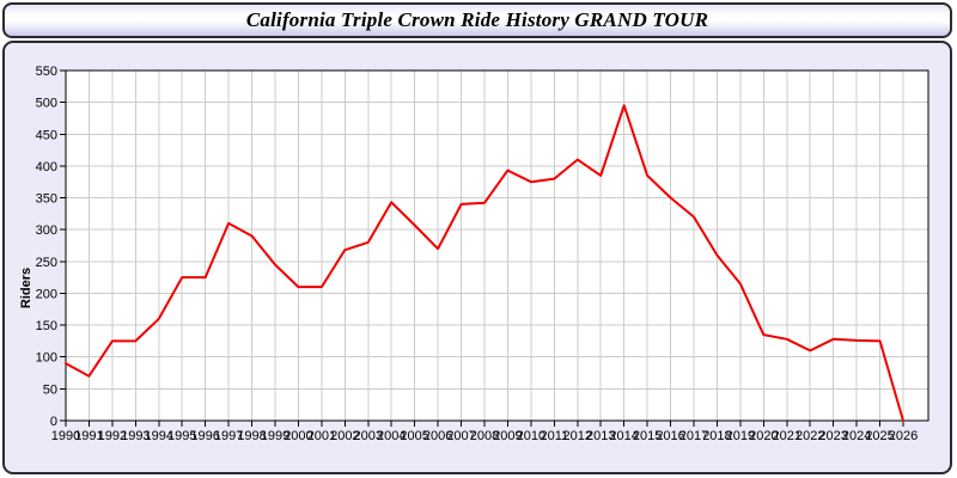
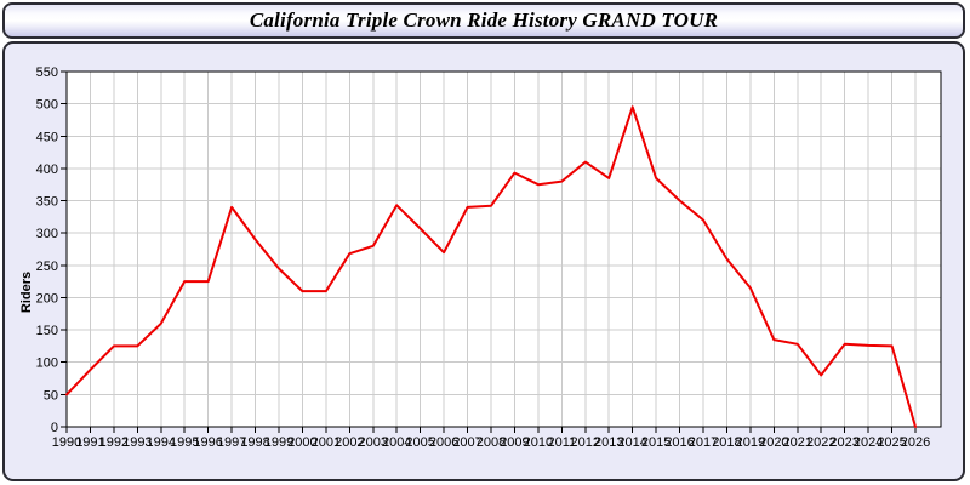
1990: 90 -> 50
1991: 70 -> 90
1997: 310 -> 340
2022: 110 -> 80
